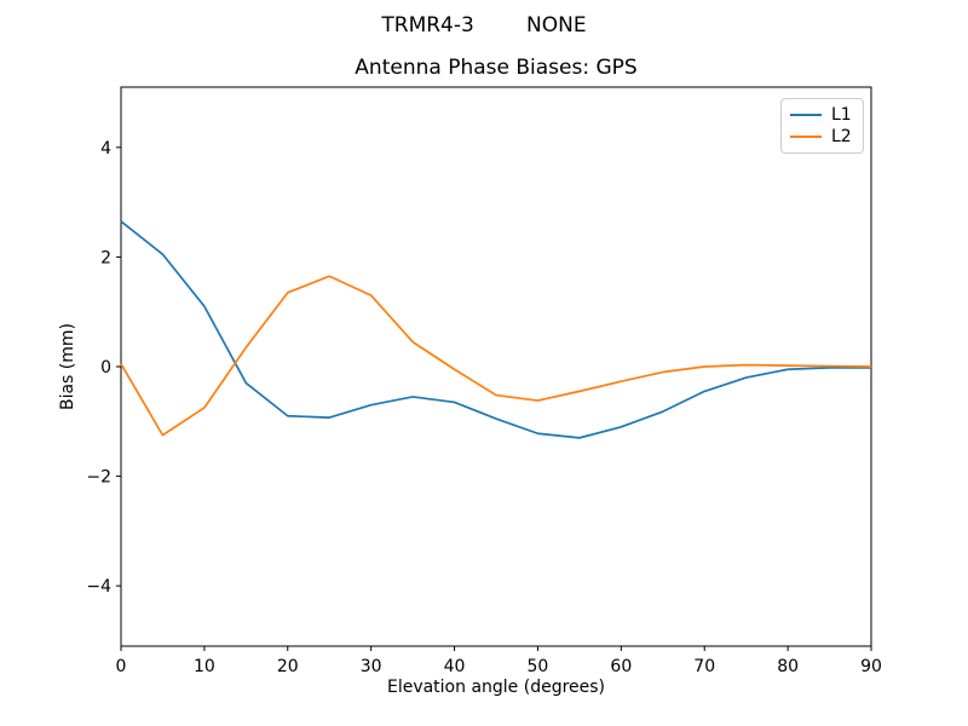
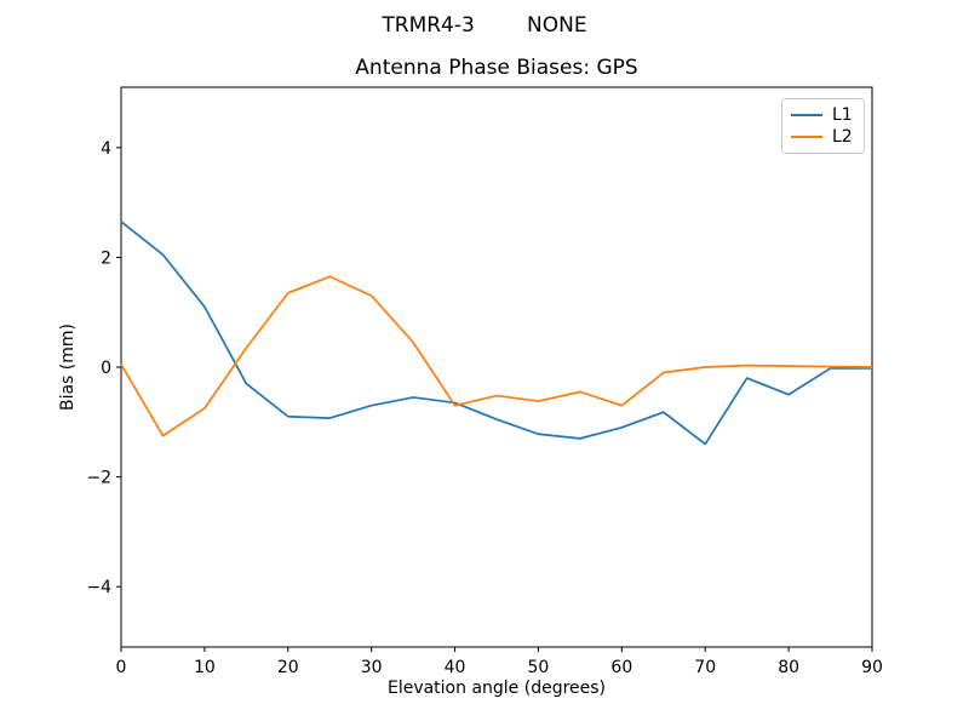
L2/40: -0.1 -> -0.7
L2/60: -0.3 -> -0.7
L1/70: -0.5 -> -1.4
L1/80: -0.1 -> -0.5
